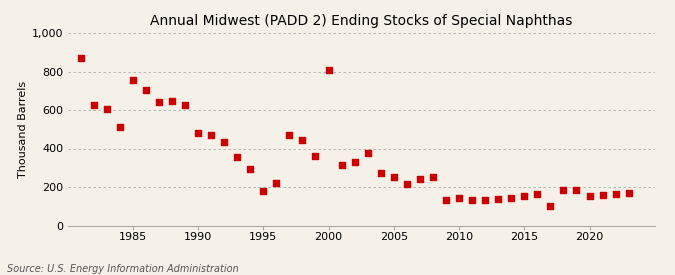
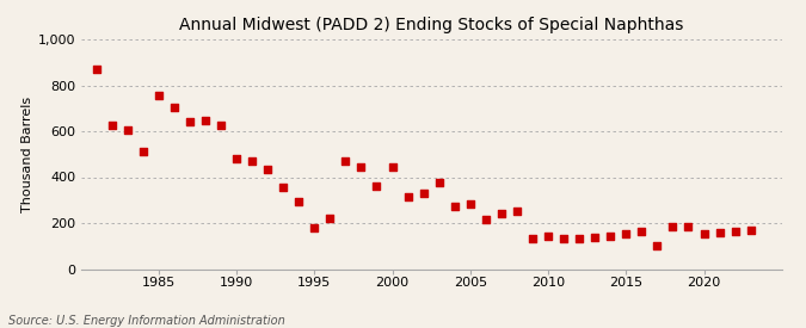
2000: 810 -> 440
2005: 250 -> 280
